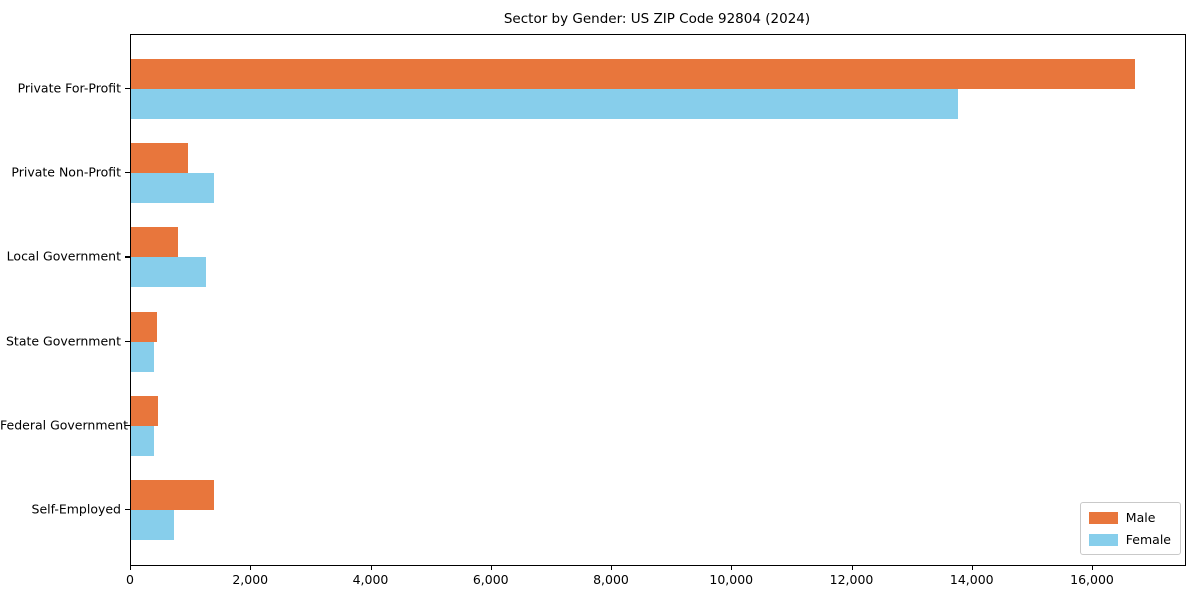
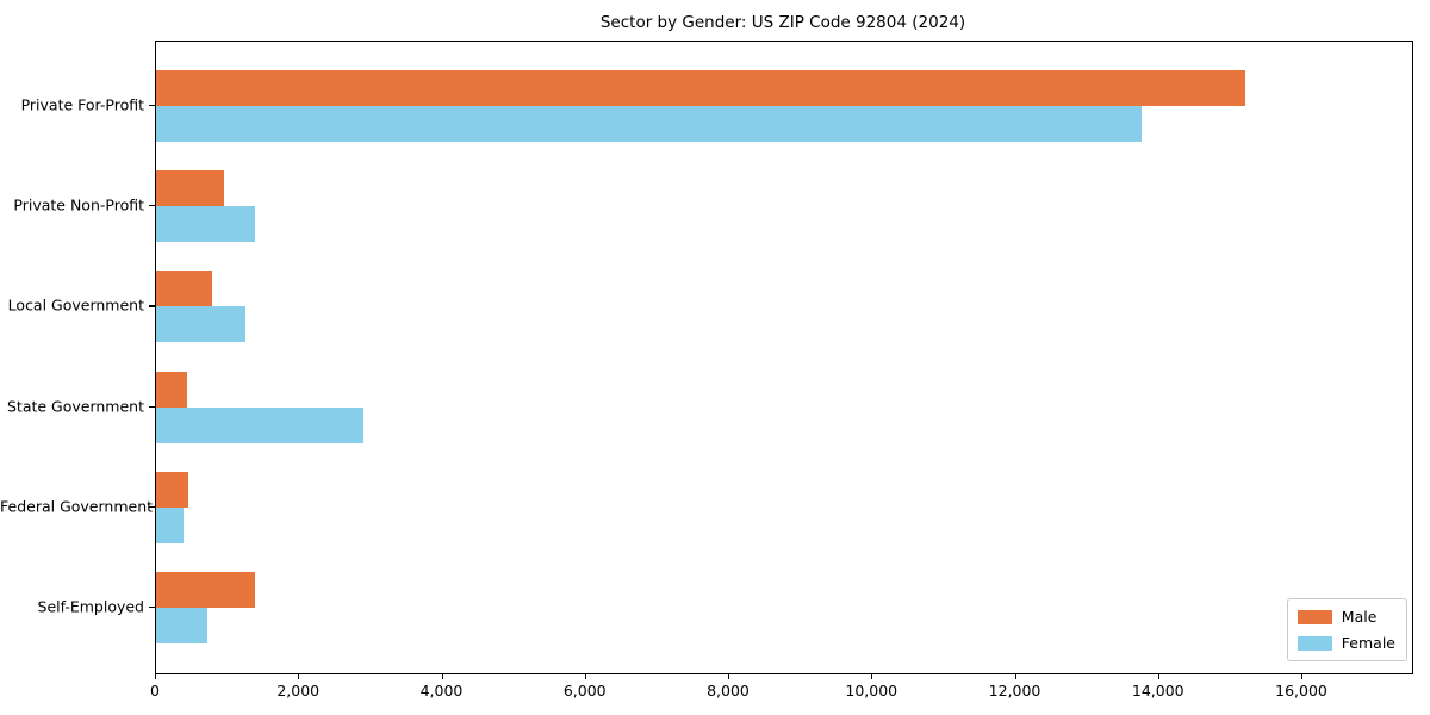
Male/Private For-Profit: 16700 -> 15200
Female/State Government: 400 -> 2900
